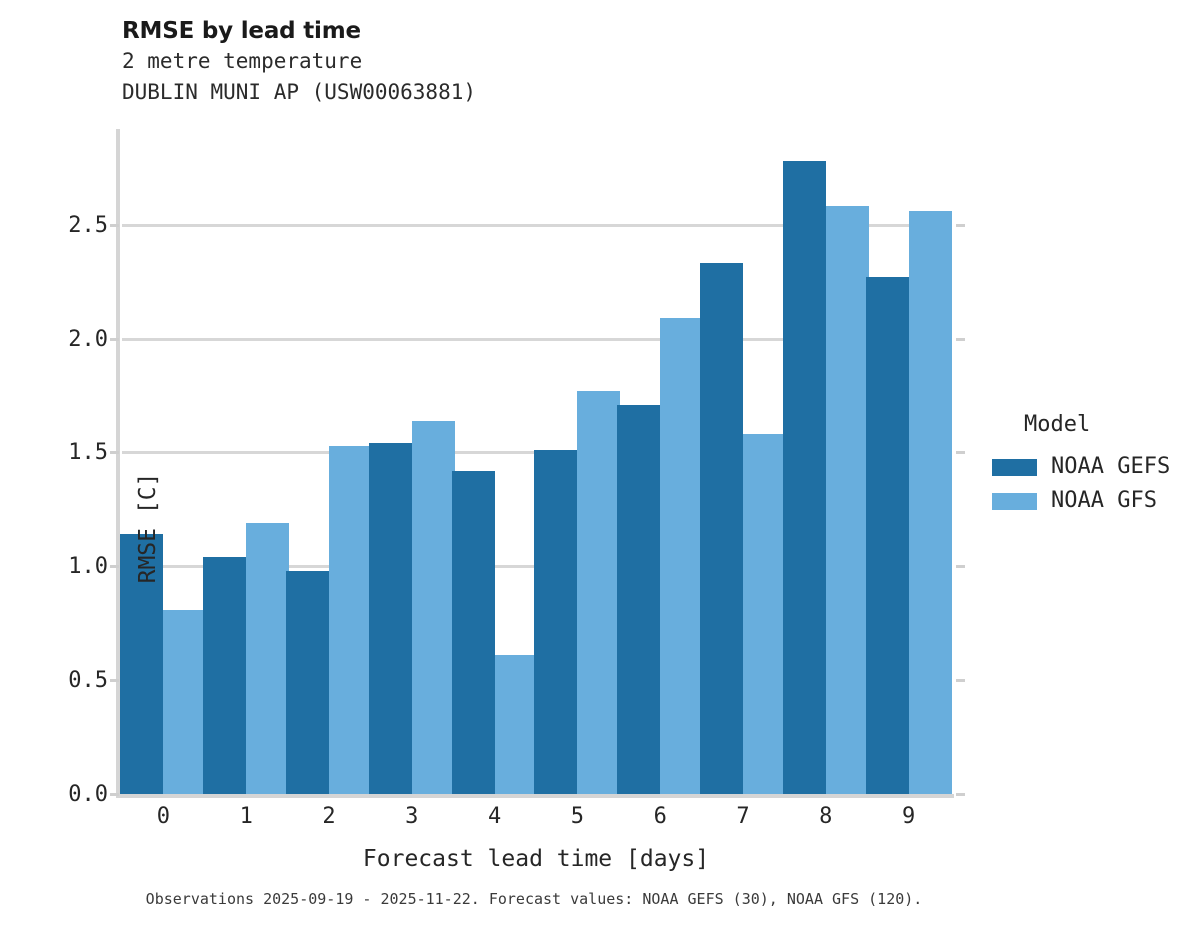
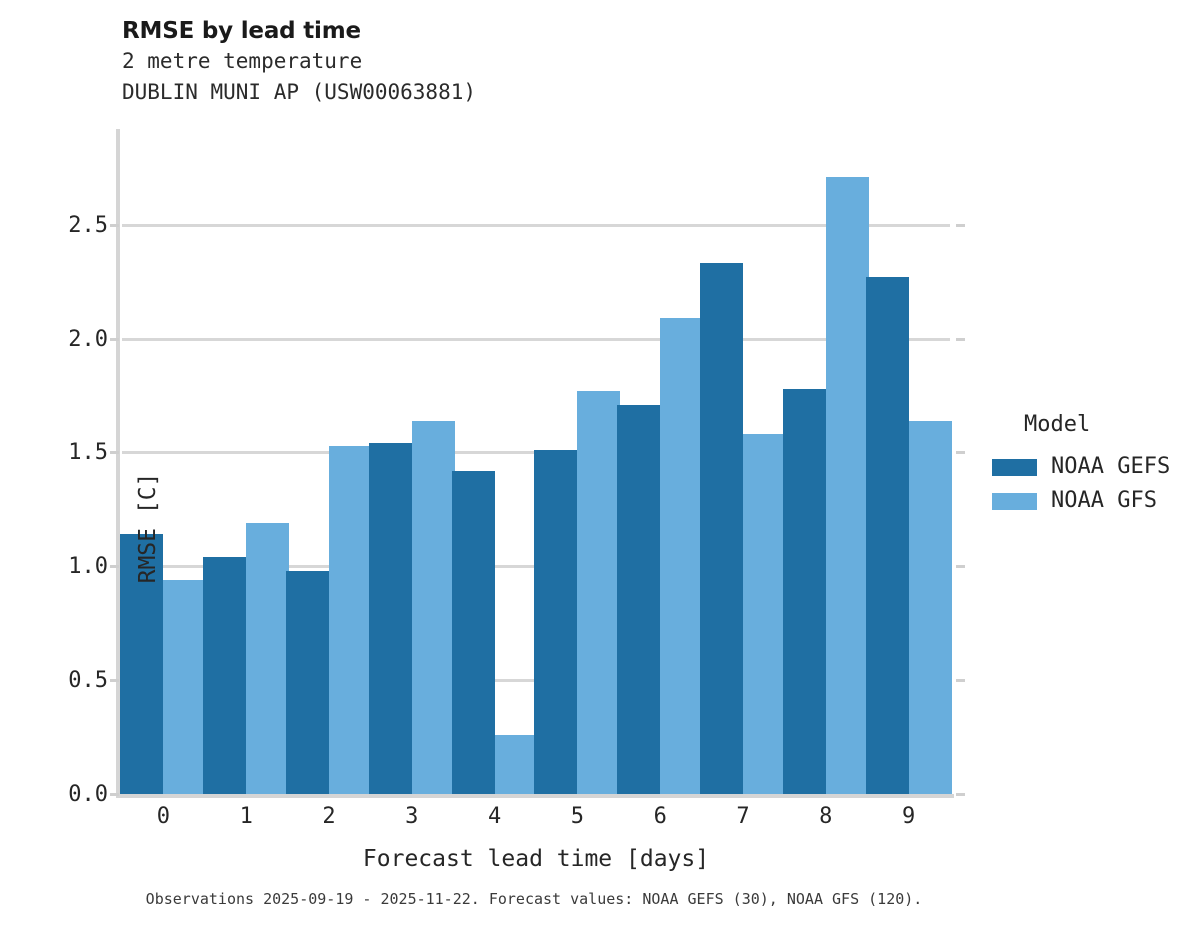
NOAA GFS/0: 0.81 -> 0.94
NOAA GFS/4: 0.61 -> 0.26
NOAA GEFS/8: 2.78 -> 1.78
NOAA GFS/8: 2.58 -> 2.71
NOAA GFS/9: 2.56 -> 1.64
